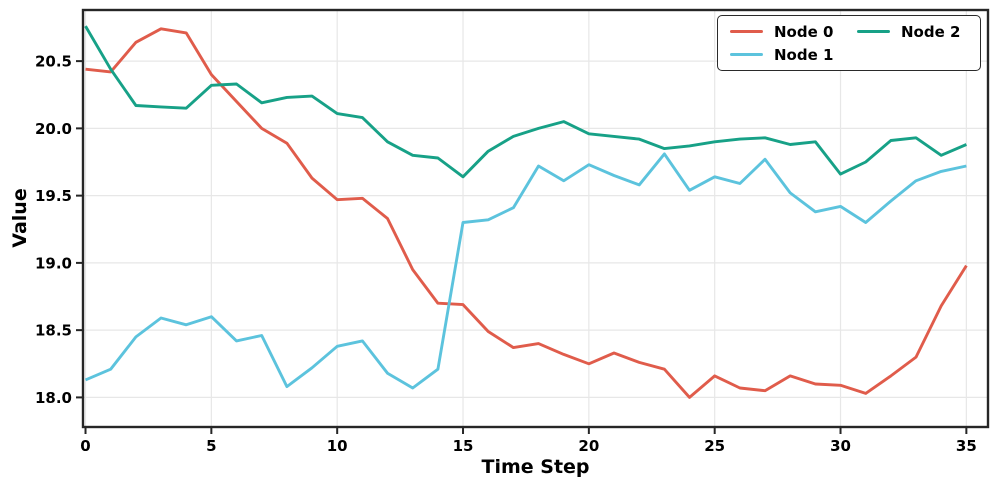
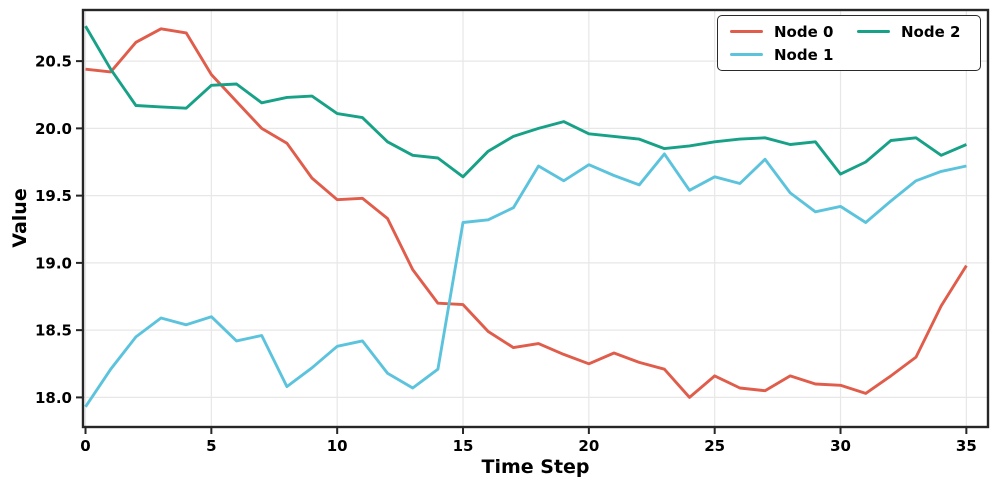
Node 1/0: 18.13 -> 17.93
